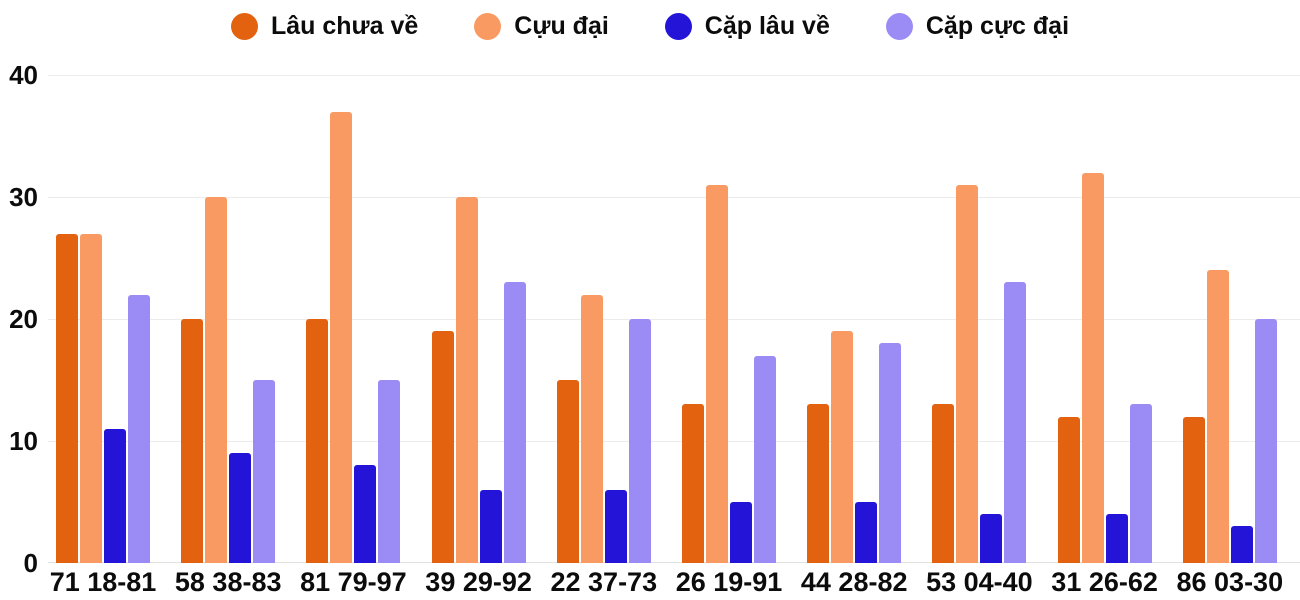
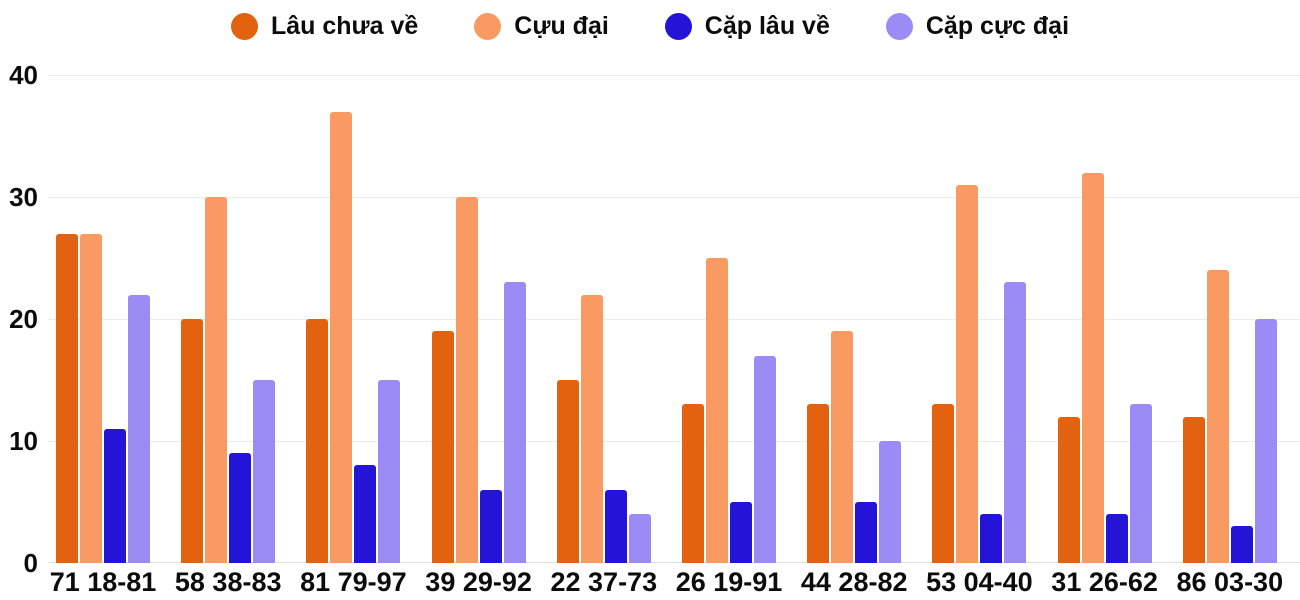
Cặp cực đại/22 37-73: 20 -> 4
Cựu đại/26 19-91: 31 -> 25
Cặp cực đại/44 28-82: 18 -> 10
